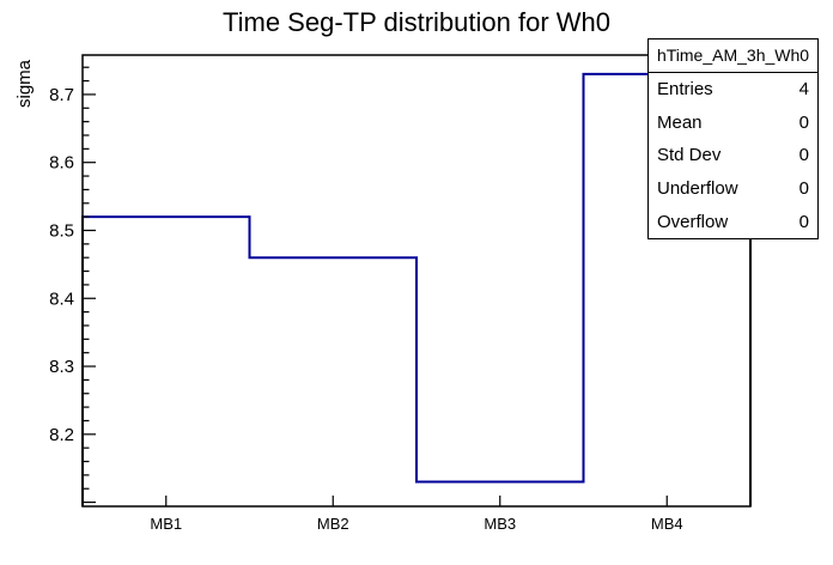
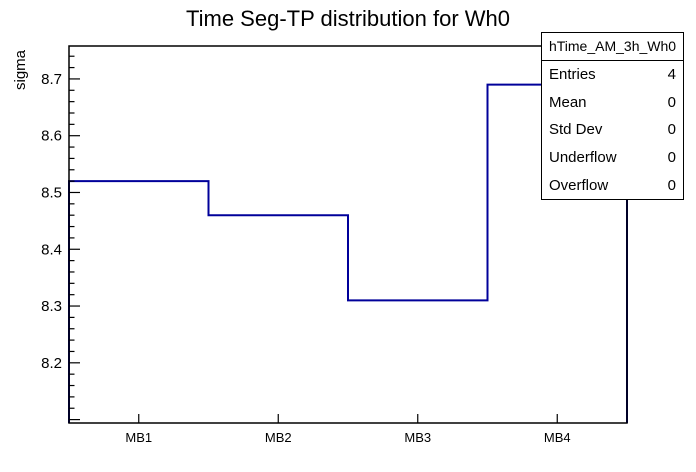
MB3: 8.13 -> 8.31
MB4: 8.73 -> 8.69
